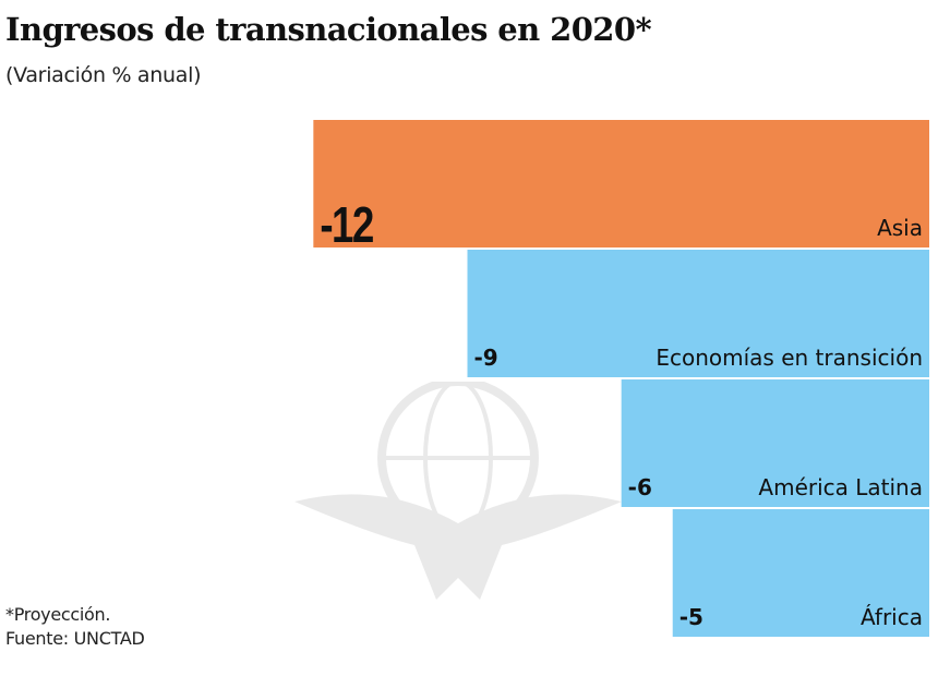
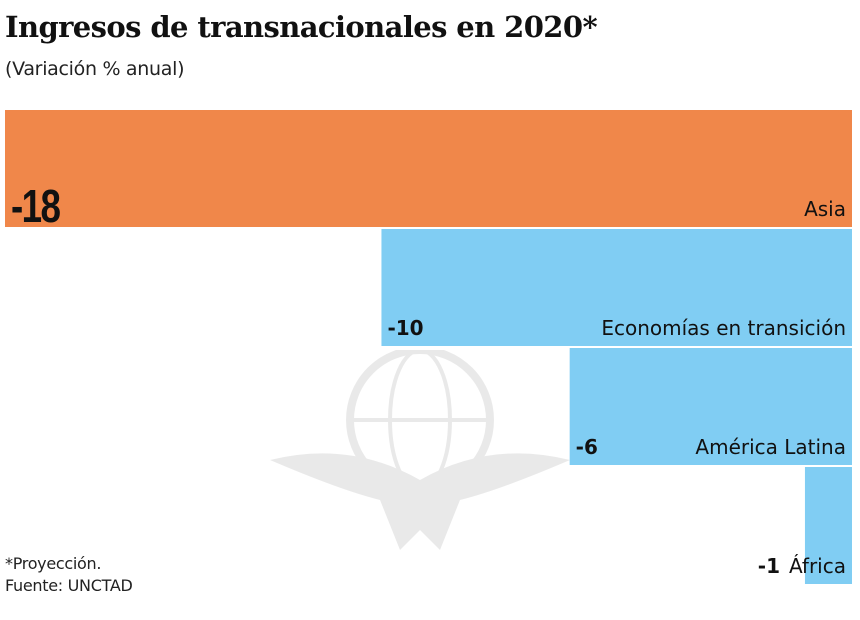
Asia: -12 -> -18
Economías en transición: -9 -> -10
África: -5 -> -1
